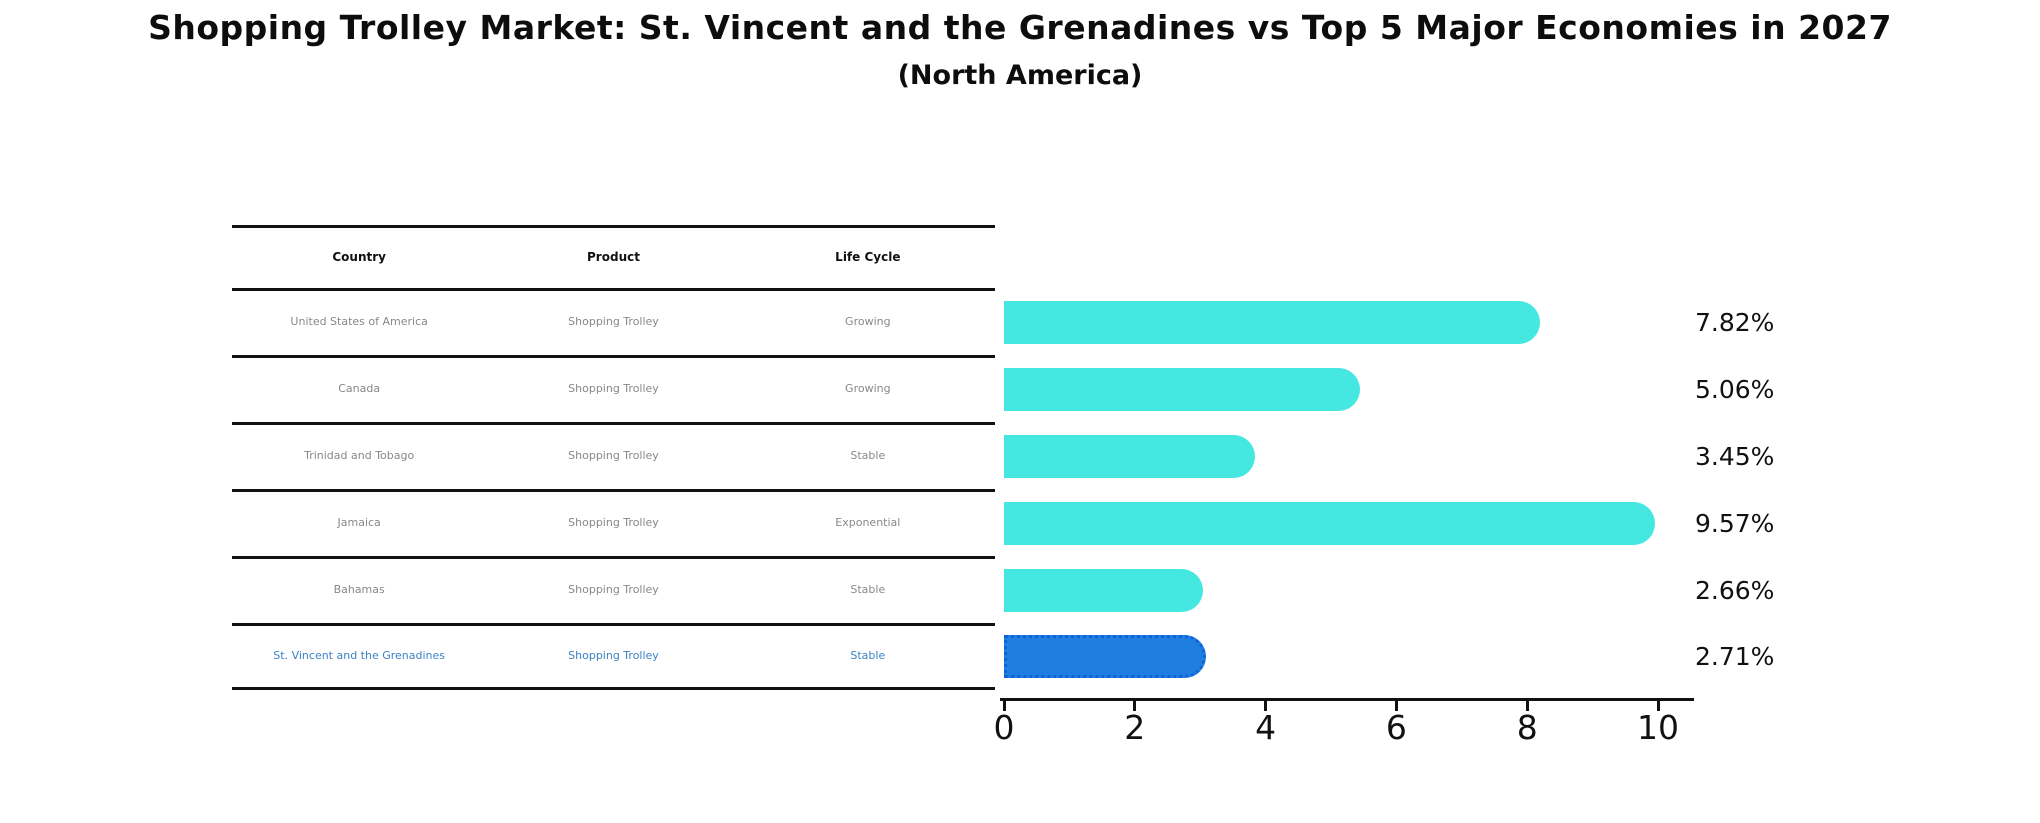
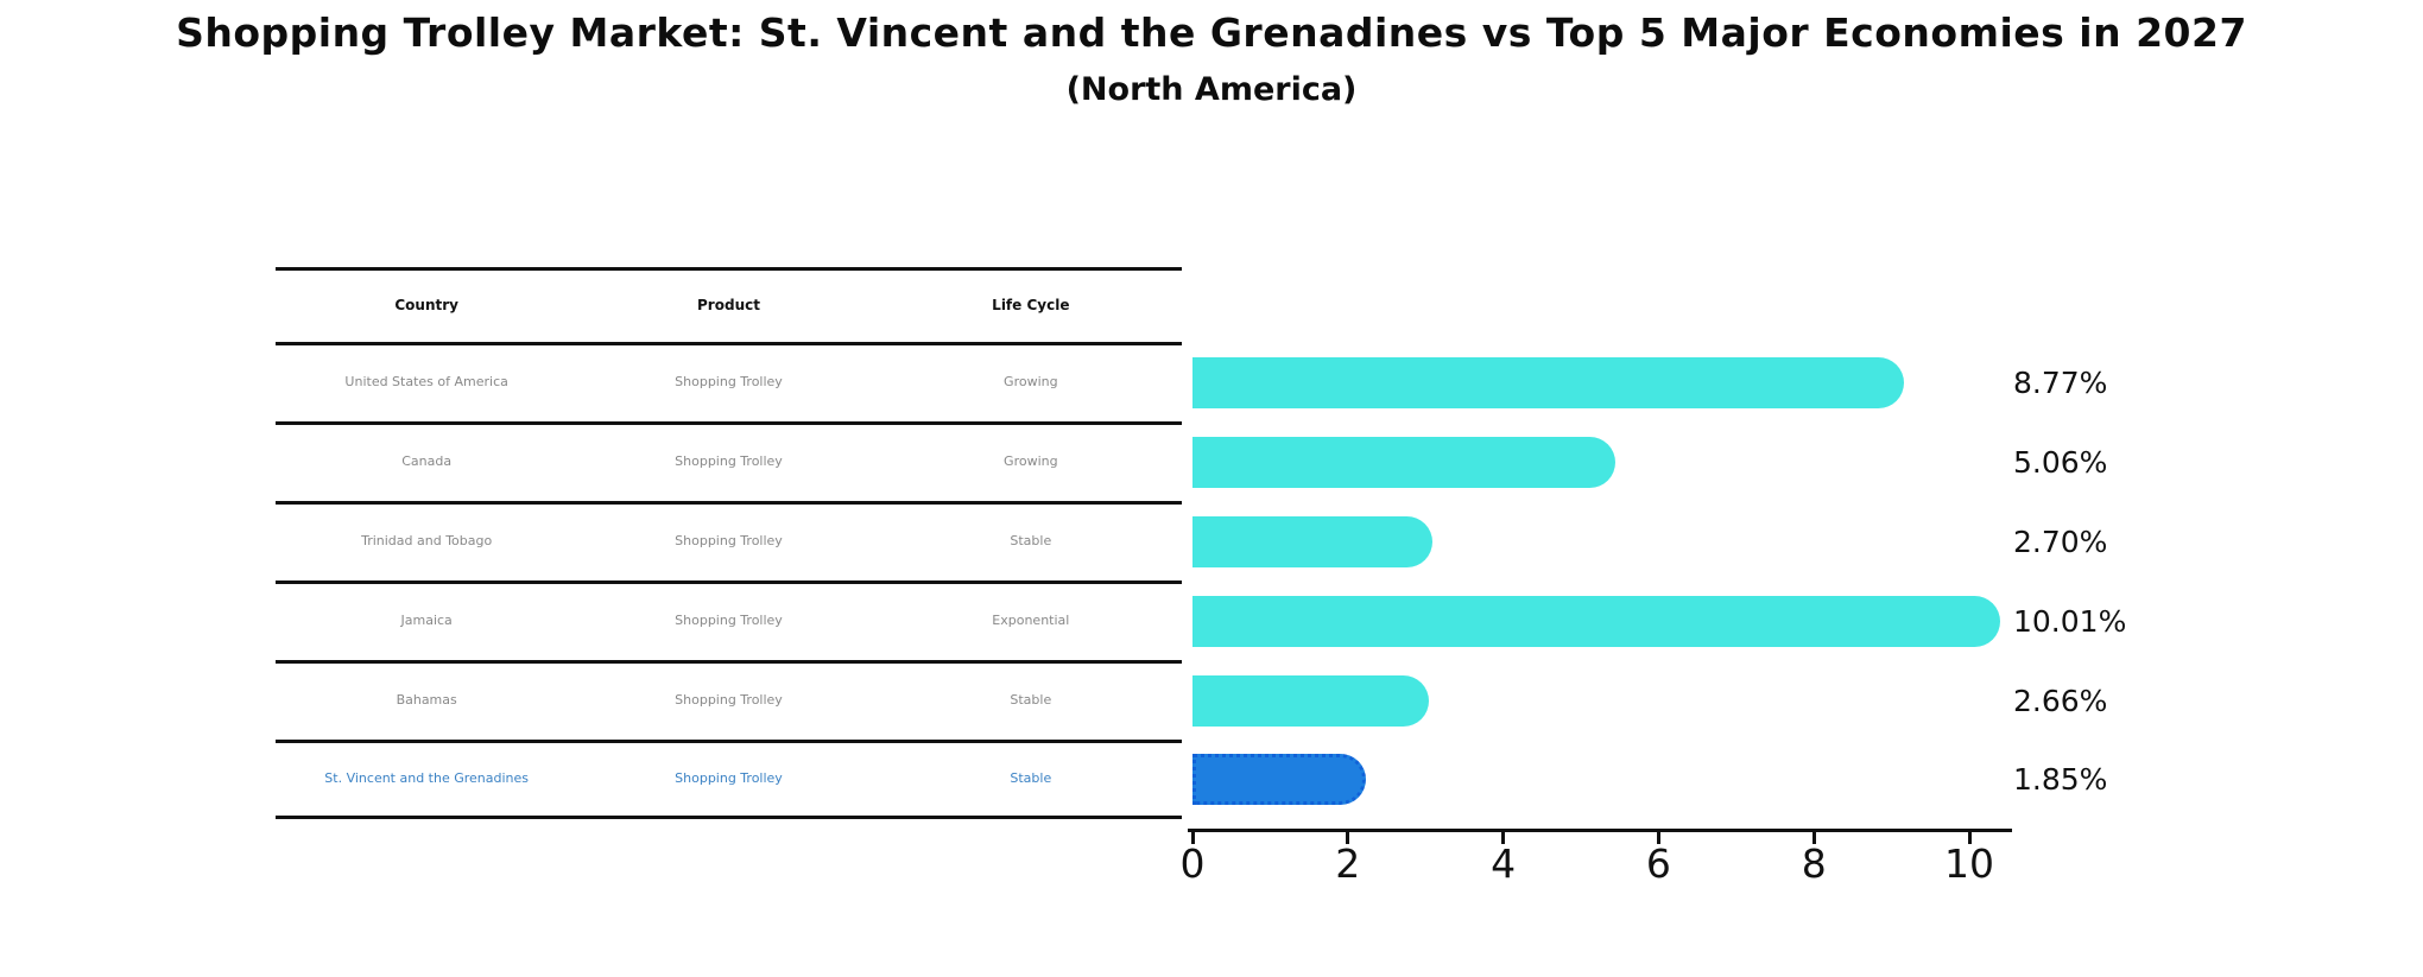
United States of America: 7.82% -> 8.77%
Trinidad and Tobago: 3.45% -> 2.70%
Jamaica: 9.57% -> 10.01%
St. Vincent and the Grenadines: 2.71% -> 1.85%
